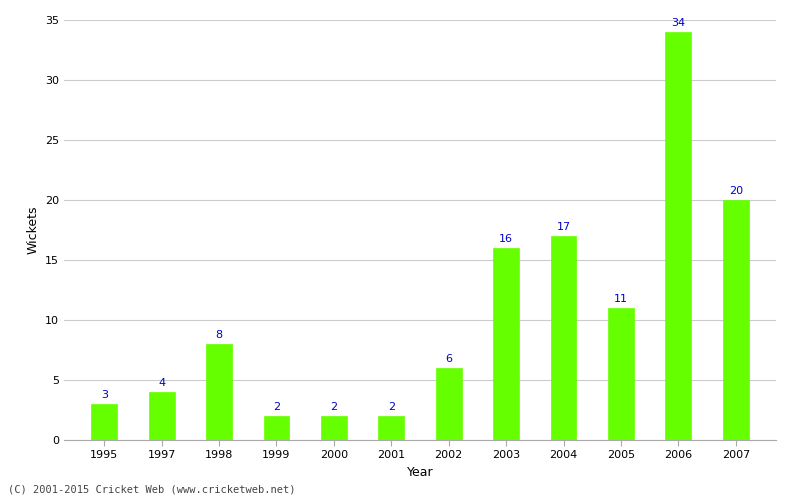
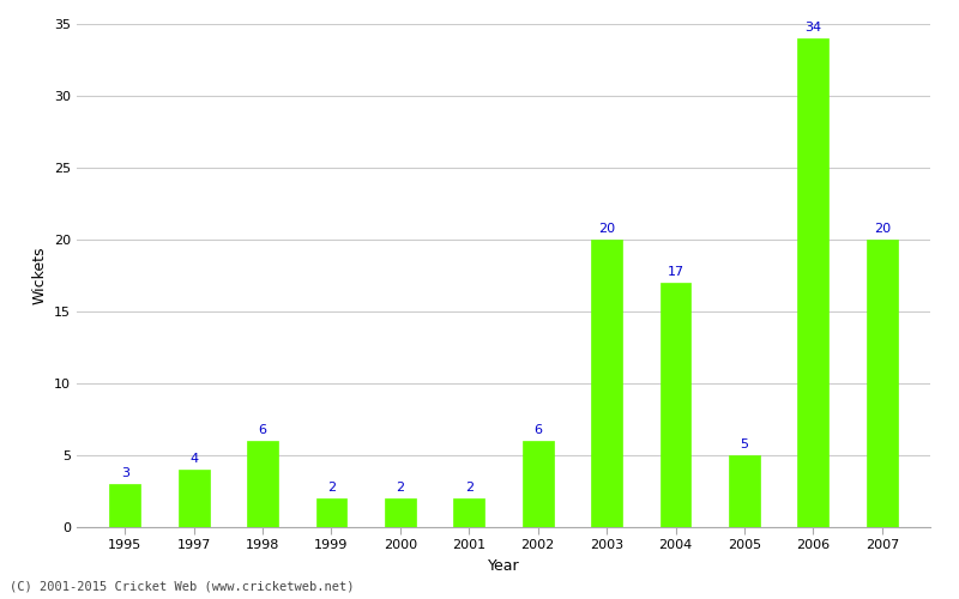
1998: 8 -> 6
2003: 16 -> 20
2005: 11 -> 5
